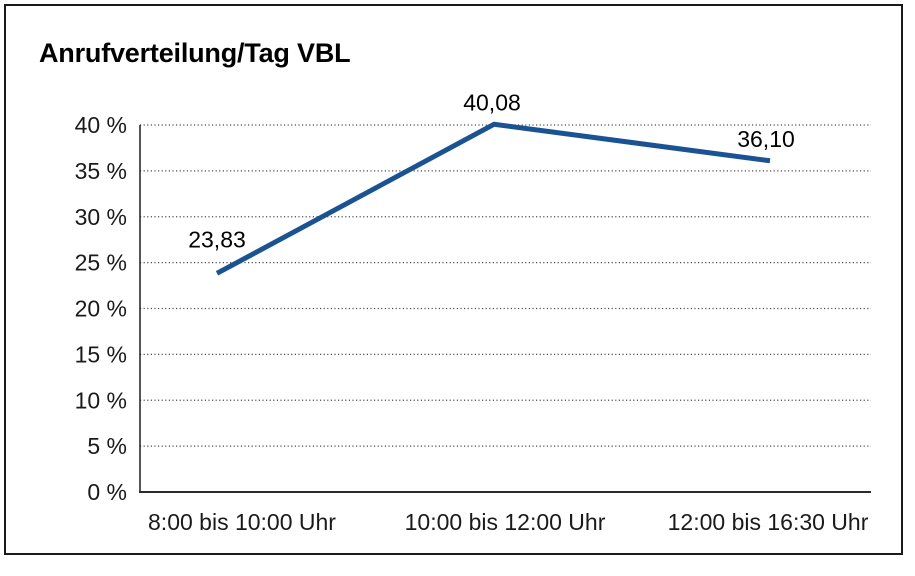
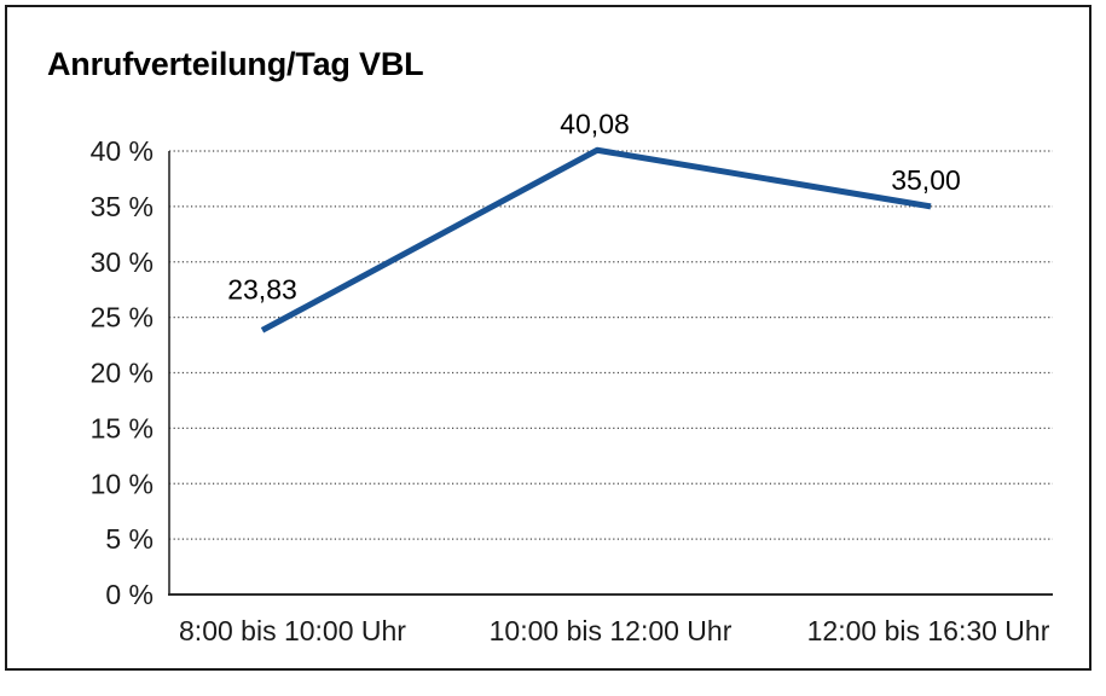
12:00 bis 16:30 Uhr: 36,10 -> 35,00
